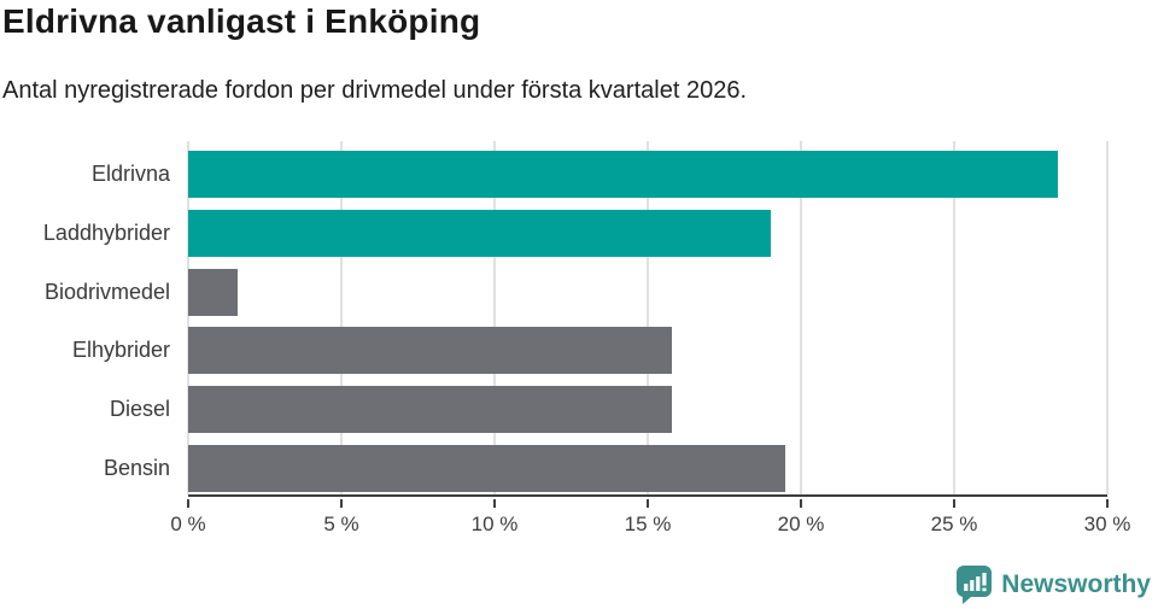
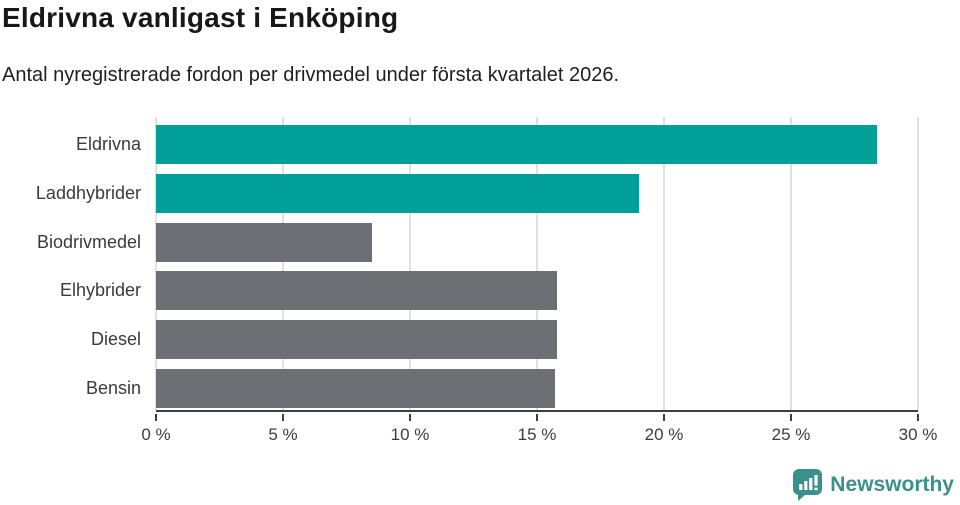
Biodrivmedel: 1.6% -> 8.5%
Bensin: 19.5% -> 15.7%
